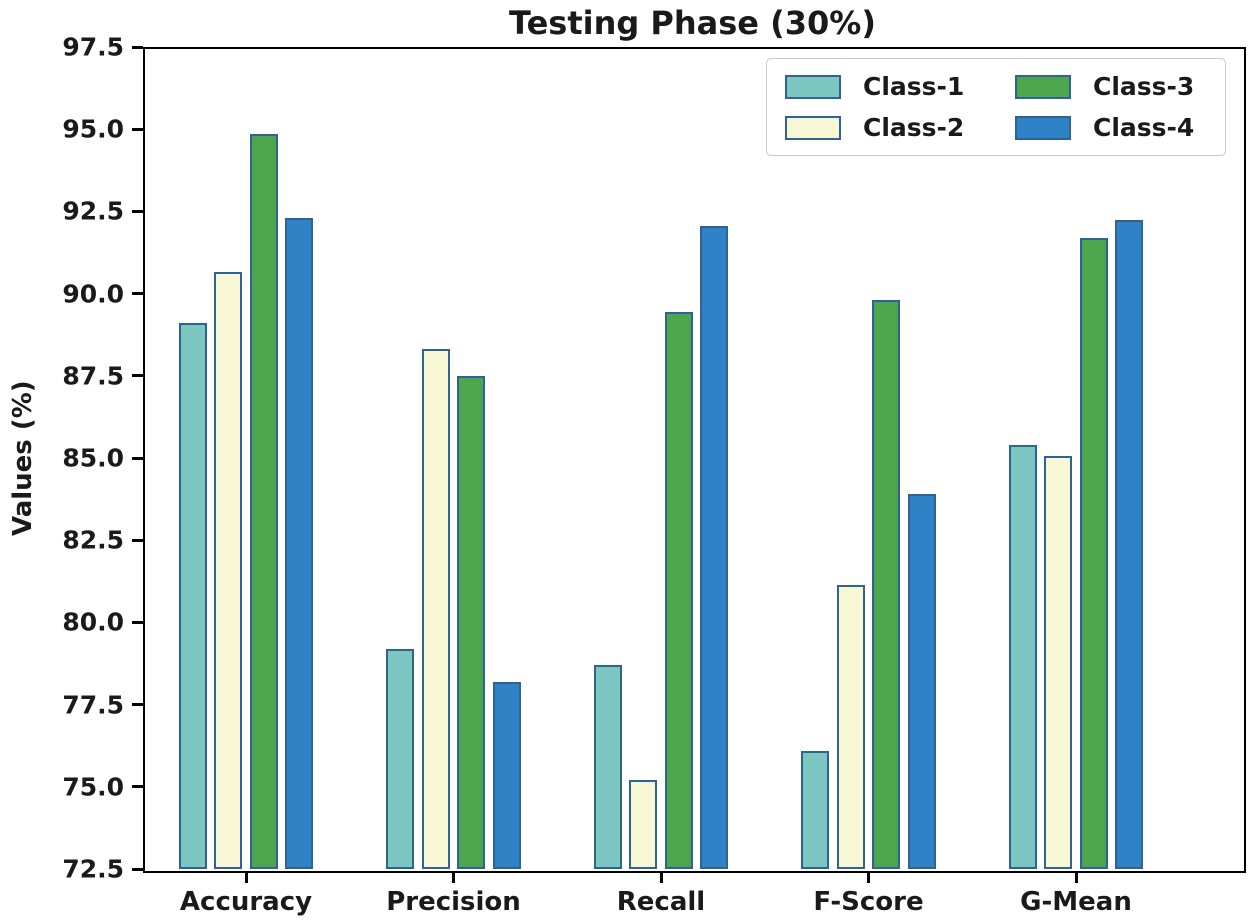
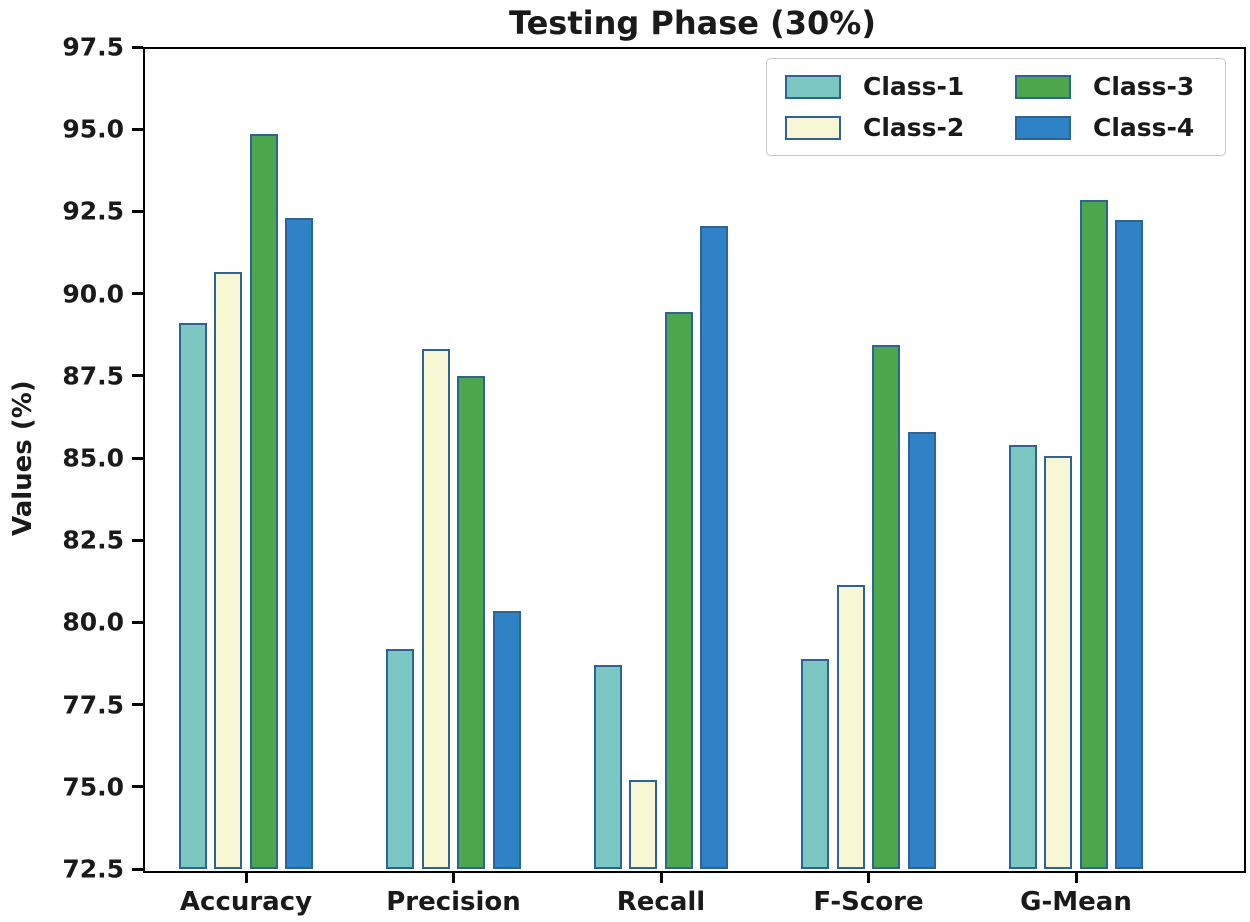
Class-4/Precision: 78.2 -> 80.3
Class-1/F-Score: 76.1 -> 78.9
Class-3/F-Score: 89.8 -> 88.5
Class-4/F-Score: 83.9 -> 85.8
Class-3/G-Mean: 91.7 -> 92.8
